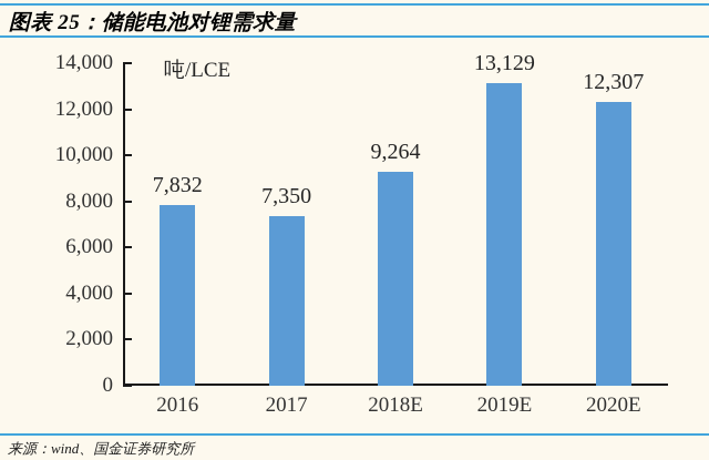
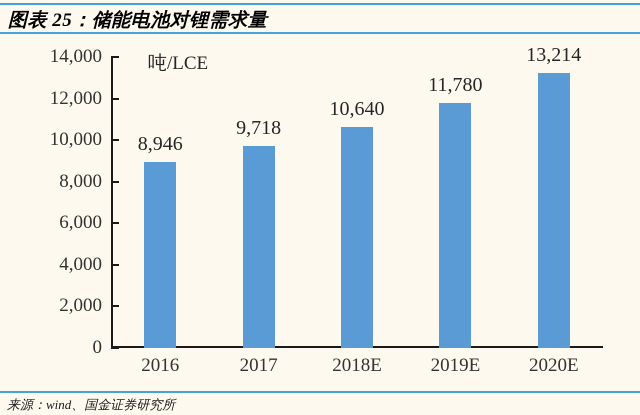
2016: 7,832 -> 8,946
2017: 7,350 -> 9,718
2018E: 9,264 -> 10,640
2019E: 13,129 -> 11,780
2020E: 12,307 -> 13,214
